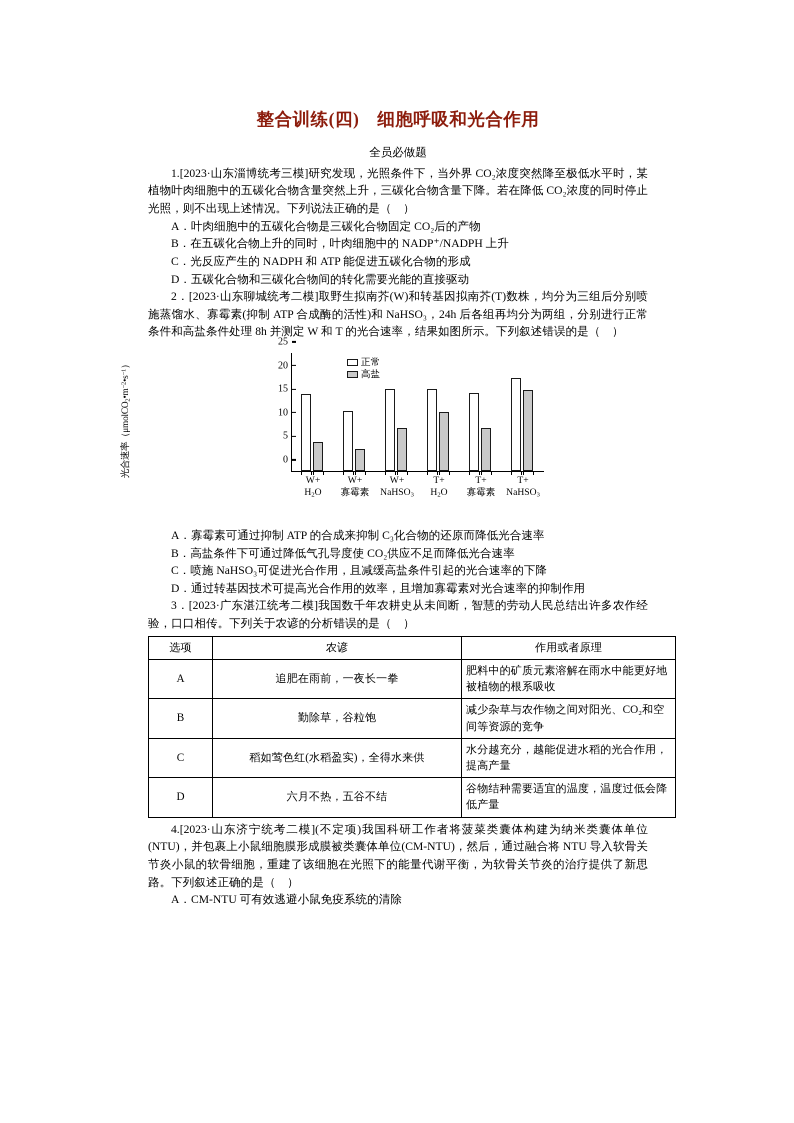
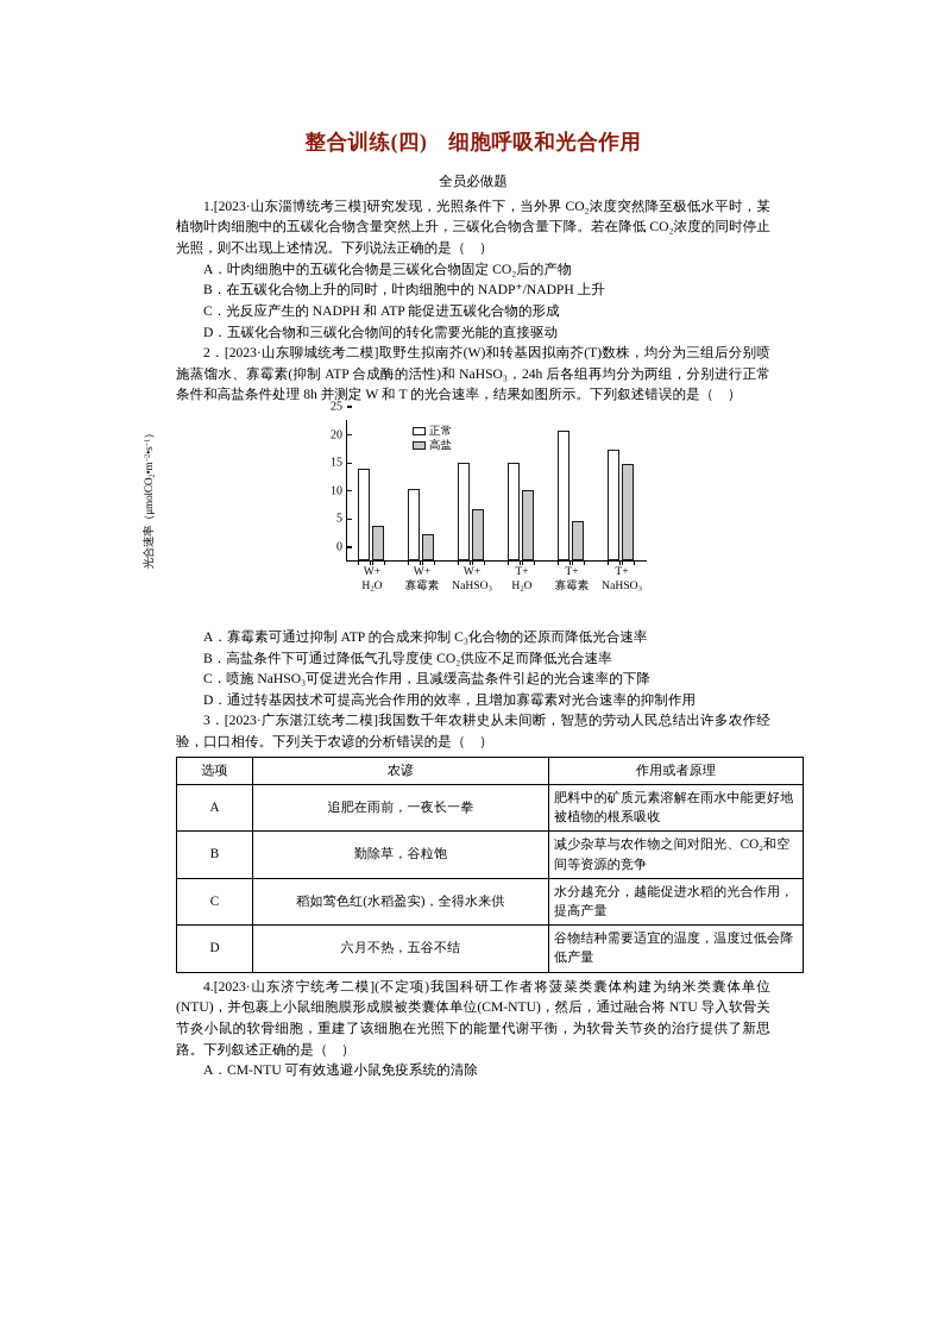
正常/T+寡霉素: 17 -> 23
高盐/T+寡霉素: 9 -> 7
